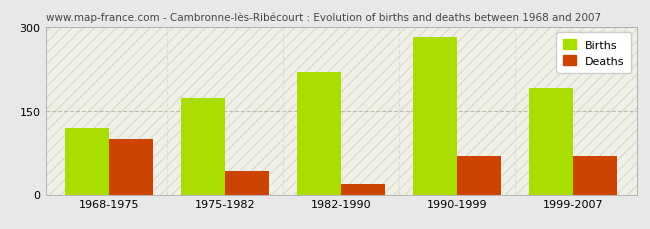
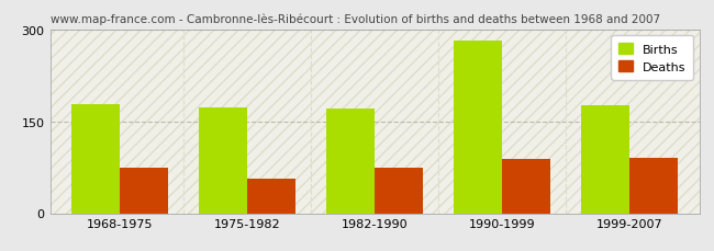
Births/1968-1975: 118 -> 178
Deaths/1968-1975: 100 -> 75
Deaths/1975-1982: 42 -> 57
Births/1982-1990: 218 -> 171
Deaths/1982-1990: 18 -> 75
Deaths/1990-1999: 68 -> 88
Births/1999-2007: 190 -> 176
Deaths/1999-2007: 68 -> 90
